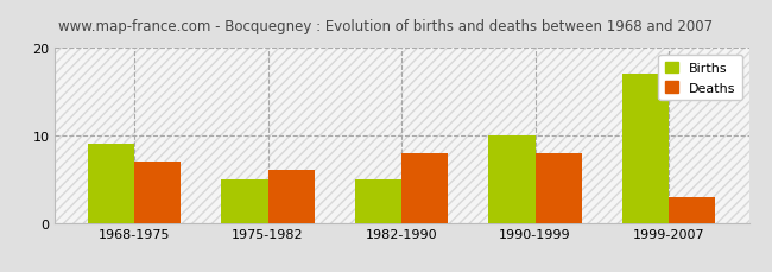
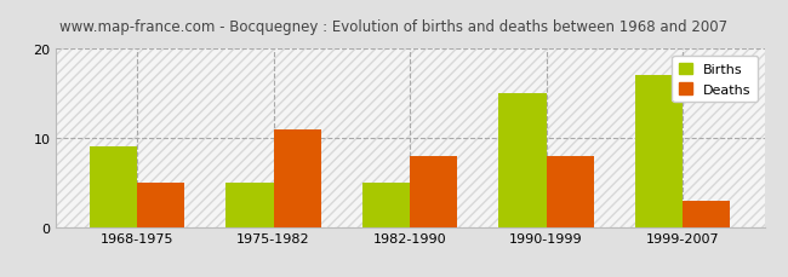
Deaths/1968-1975: 7 -> 5
Deaths/1975-1982: 6 -> 11
Births/1990-1999: 10 -> 15
